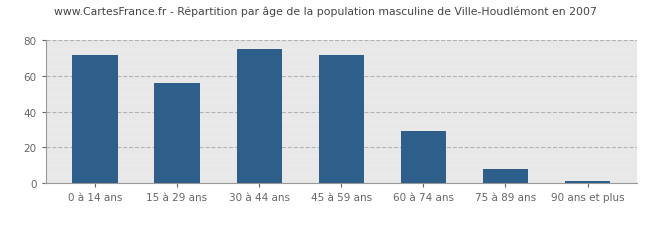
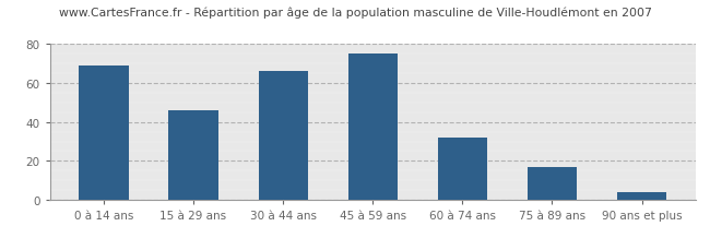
0 à 14 ans: 72 -> 69
15 à 29 ans: 56 -> 46
30 à 44 ans: 75 -> 66
45 à 59 ans: 72 -> 75
60 à 74 ans: 29 -> 32
75 à 89 ans: 8 -> 17
90 ans et plus: 1 -> 4
